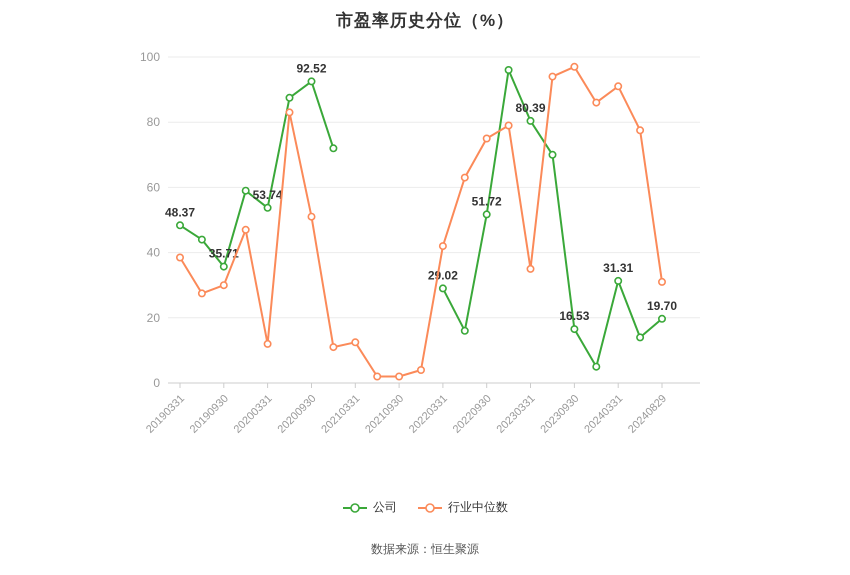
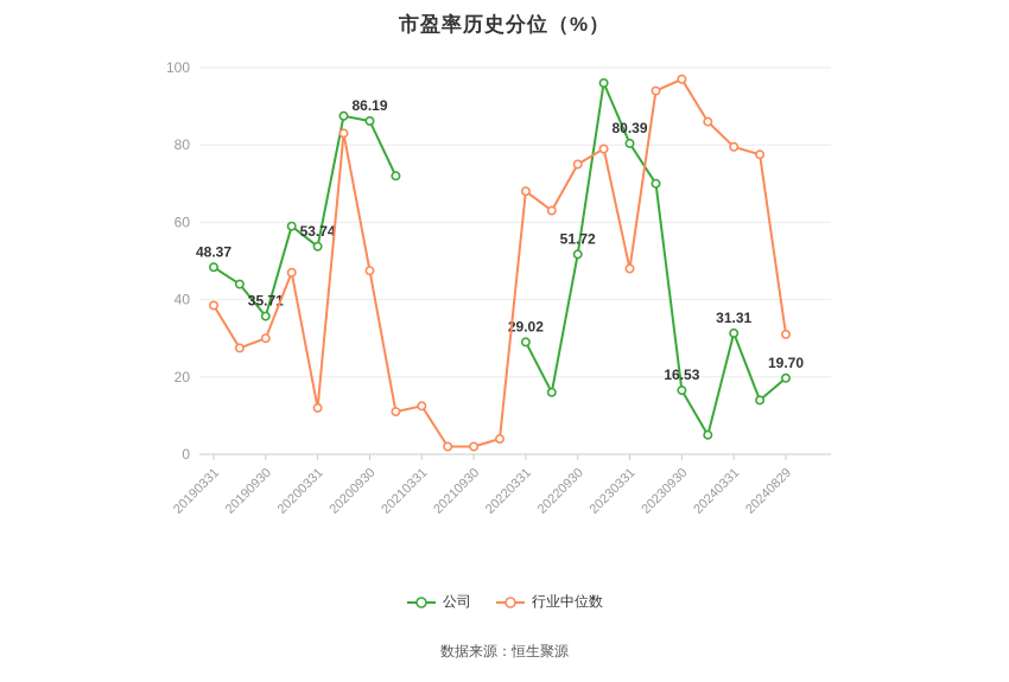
公司/20200930: 92.52 -> 86.19
行业中位数/20200930: 51 -> 48
行业中位数/20220331: 42 -> 68
行业中位数/20230331: 35 -> 48
行业中位数/20240331: 91 -> 80
